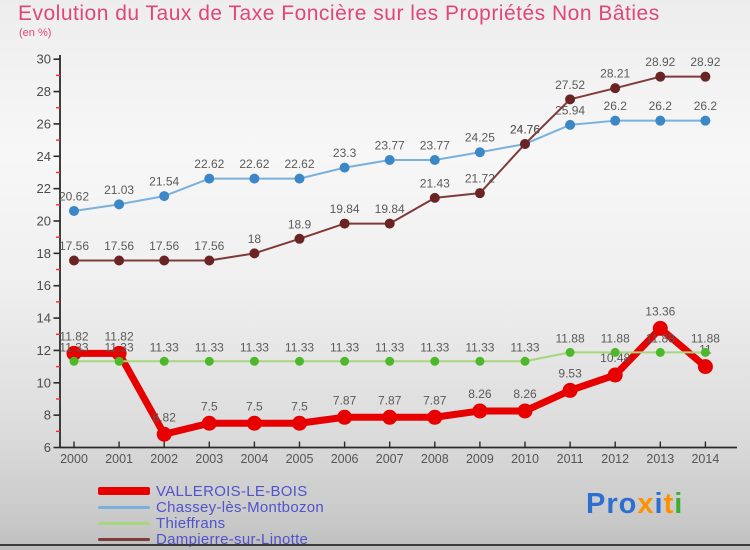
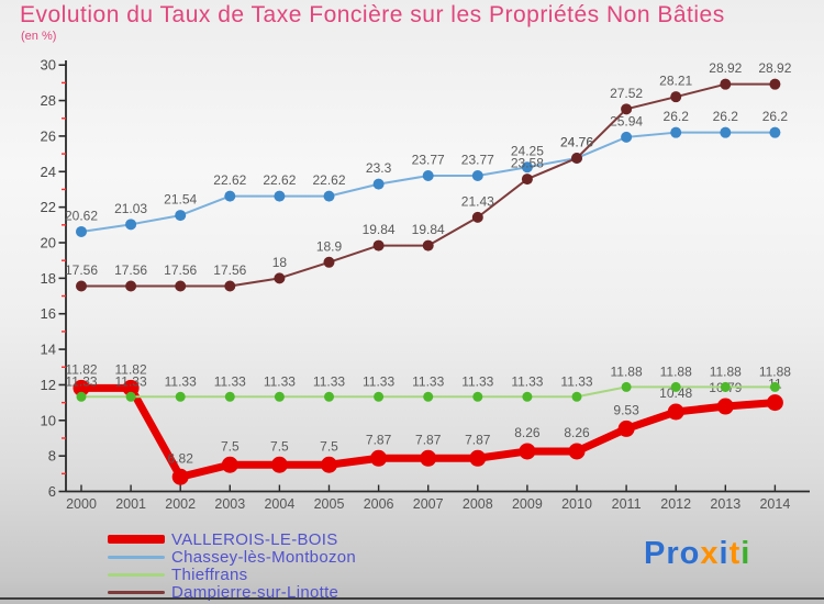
Dampierre-sur-Linotte/2009: 21.72 -> 23.58
VALLEROIS-LE-BOIS/2013: 13.36 -> 10.79
